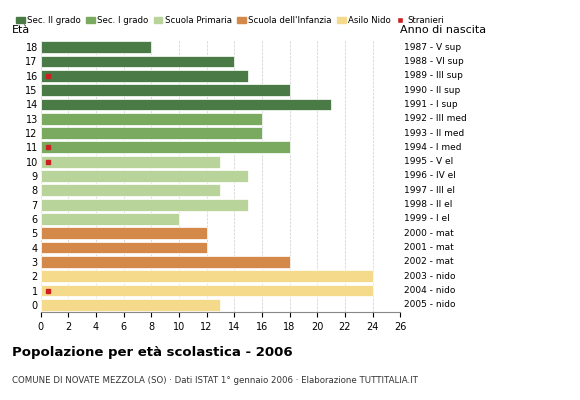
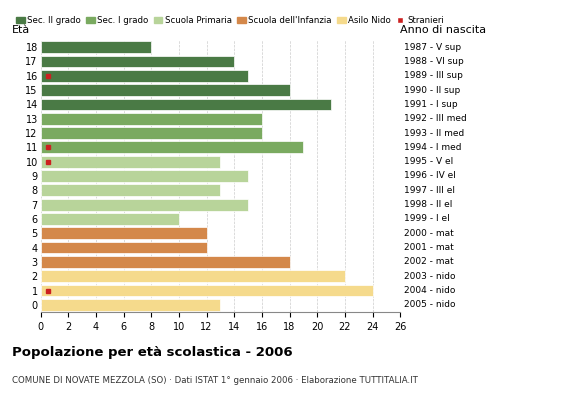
11: 18 -> 19
2: 24 -> 22
